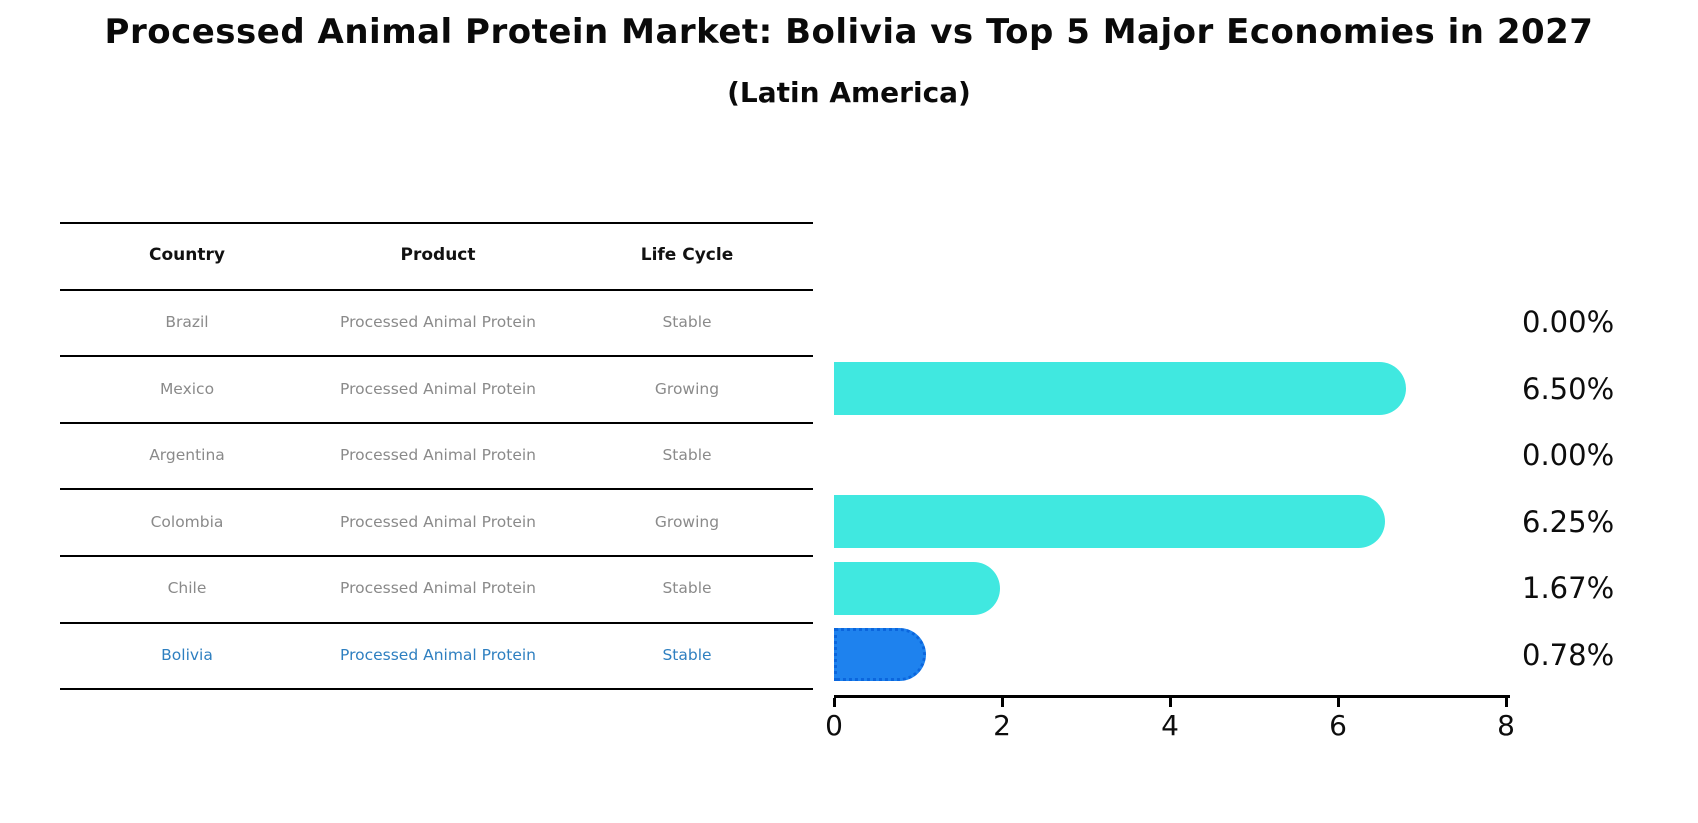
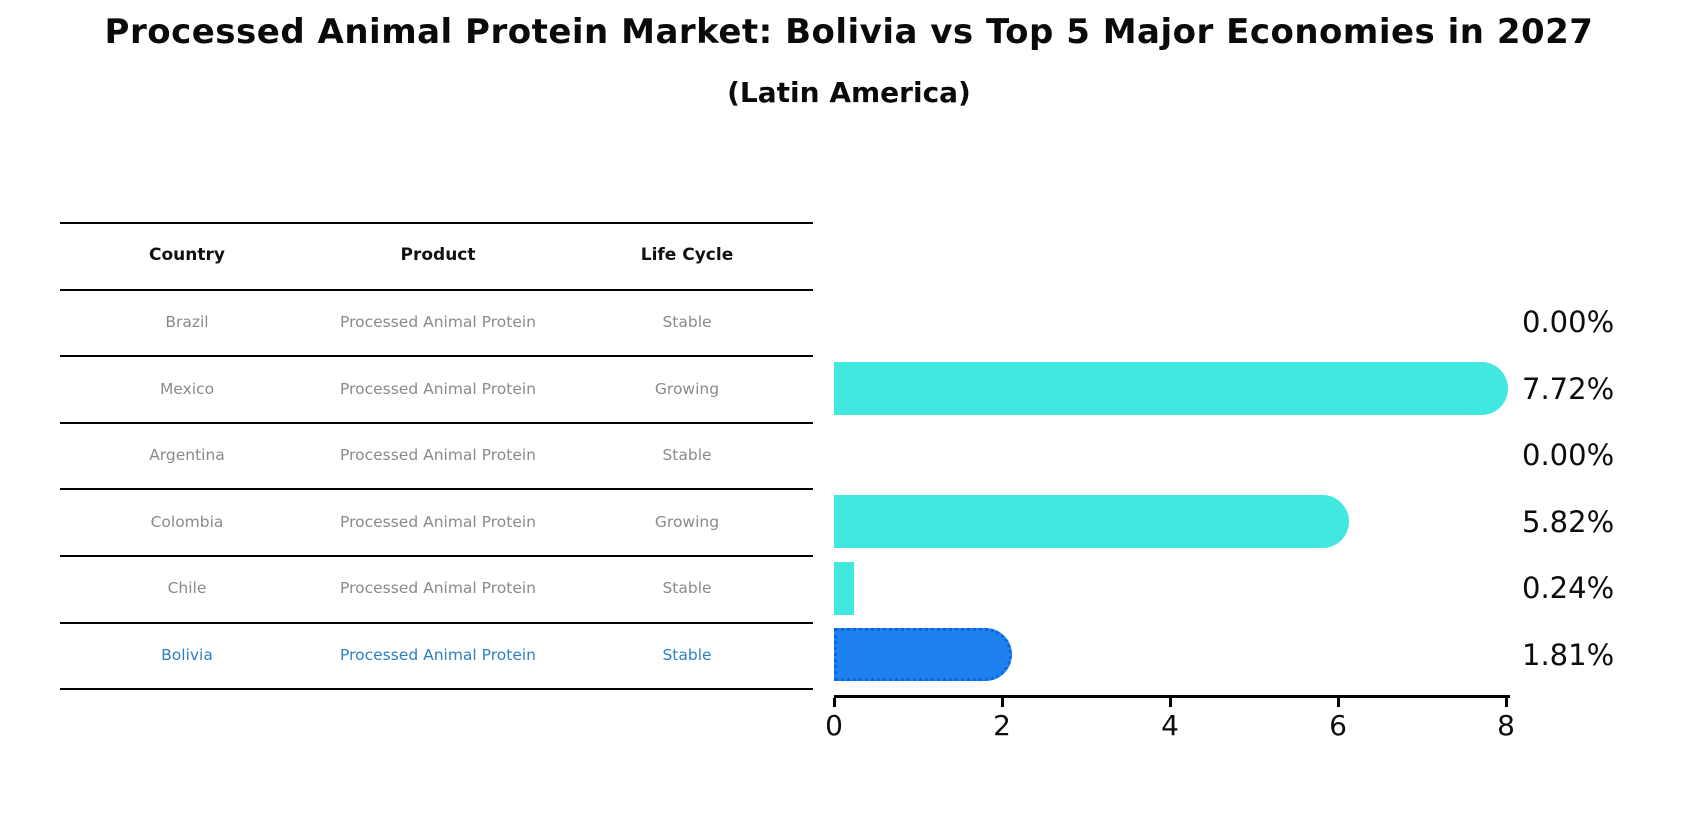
Mexico: 6.50% -> 7.72%
Colombia: 6.25% -> 5.82%
Chile: 1.67% -> 0.24%
Bolivia: 0.78% -> 1.81%
